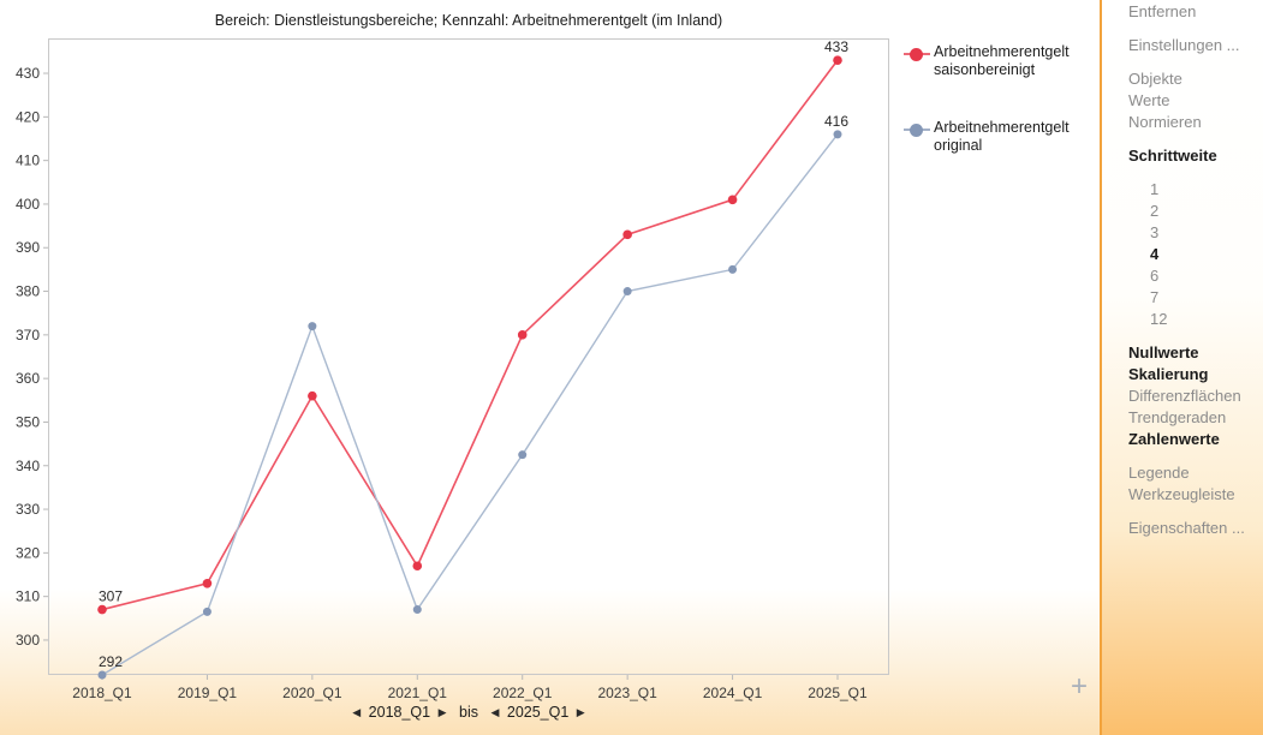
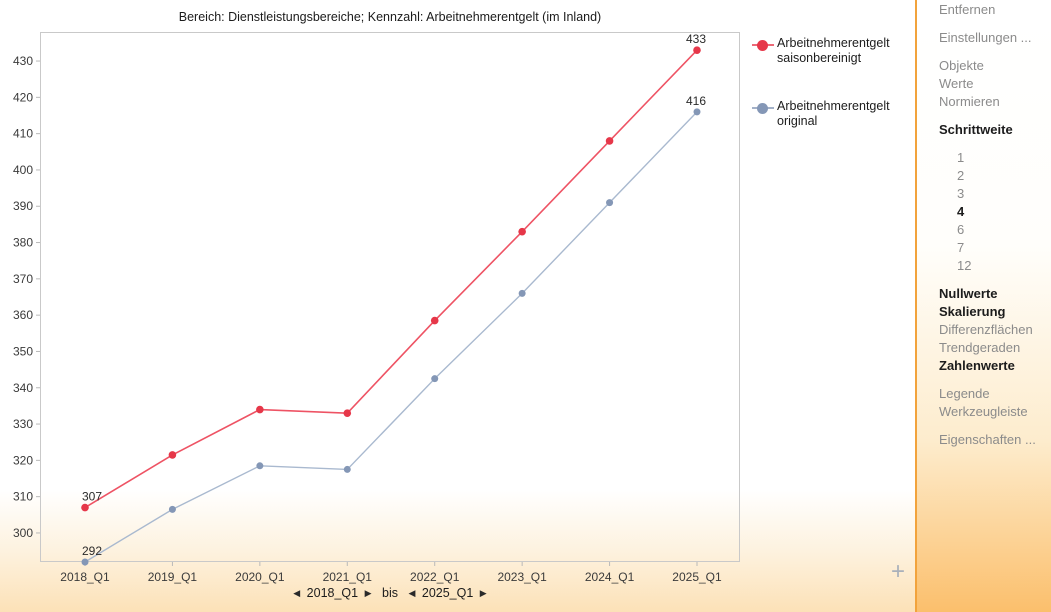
Arbeitnehmerentgelt saisonbereinigt/2019_Q1: 313 -> 322
Arbeitnehmerentgelt saisonbereinigt/2020_Q1: 356 -> 334
Arbeitnehmerentgelt original/2020_Q1: 372 -> 318
Arbeitnehmerentgelt saisonbereinigt/2021_Q1: 317 -> 333
Arbeitnehmerentgelt original/2021_Q1: 307 -> 318
Arbeitnehmerentgelt saisonbereinigt/2022_Q1: 370 -> 358
Arbeitnehmerentgelt saisonbereinigt/2023_Q1: 393 -> 383
Arbeitnehmerentgelt original/2023_Q1: 380 -> 366
Arbeitnehmerentgelt saisonbereinigt/2024_Q1: 401 -> 408
Arbeitnehmerentgelt original/2024_Q1: 385 -> 391
